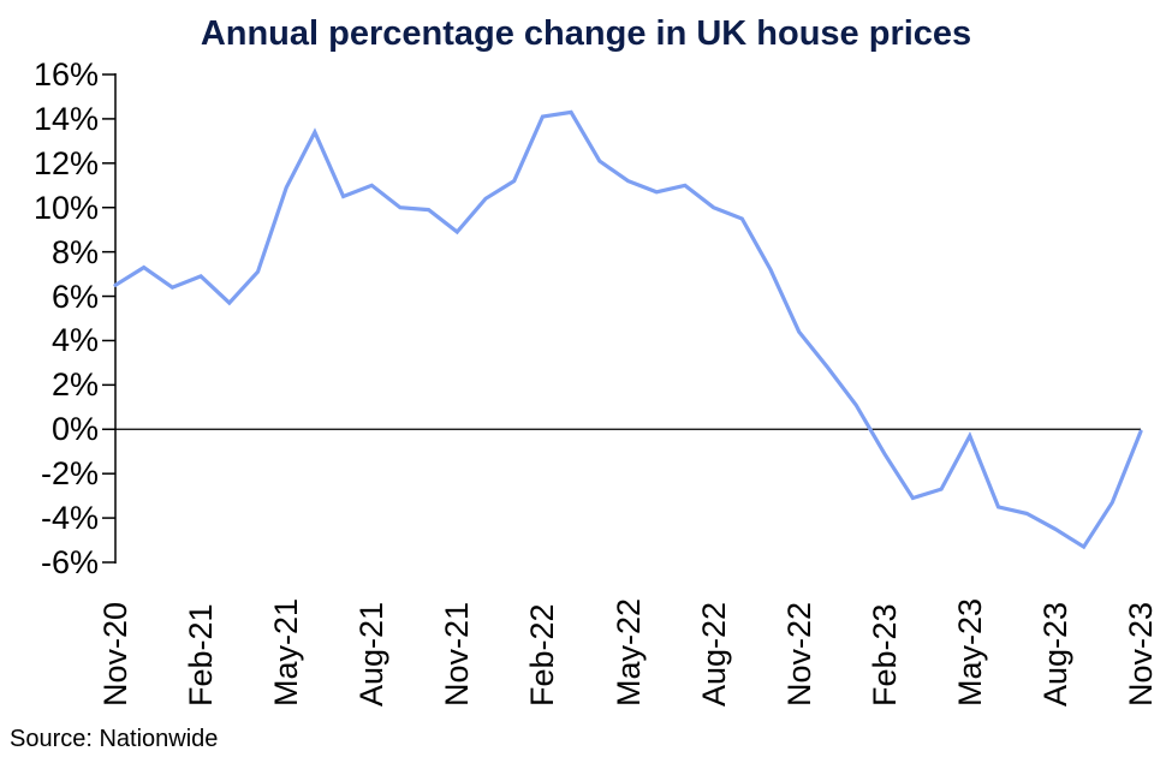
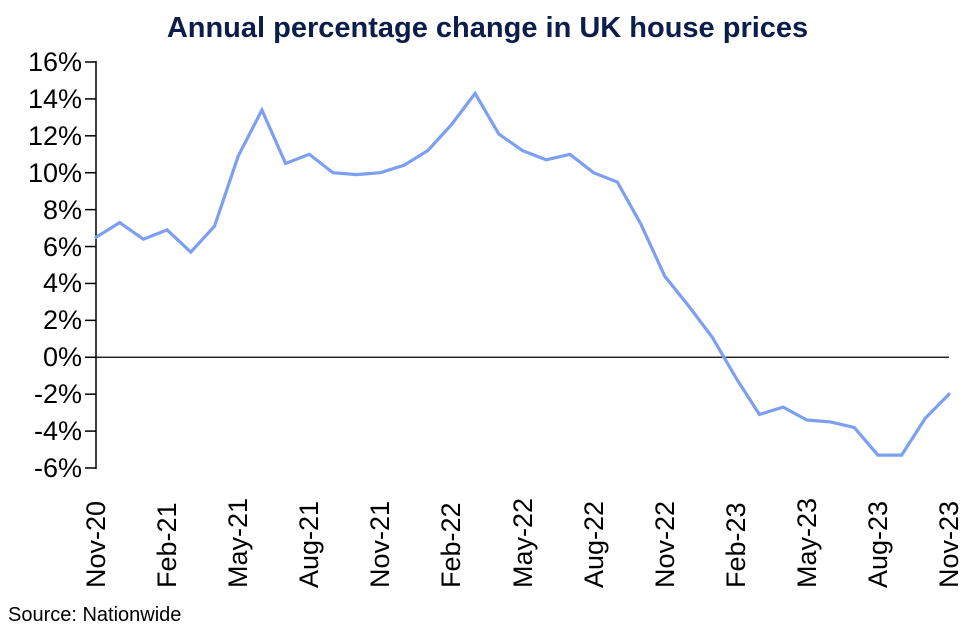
Nov-21: 8.9% -> 10.0%
Feb-22: 14.1% -> 12.6%
May-23: -0.3% -> -3.4%
Aug-23: -4.5% -> -5.3%
Nov-23: -0.1% -> -2.0%
